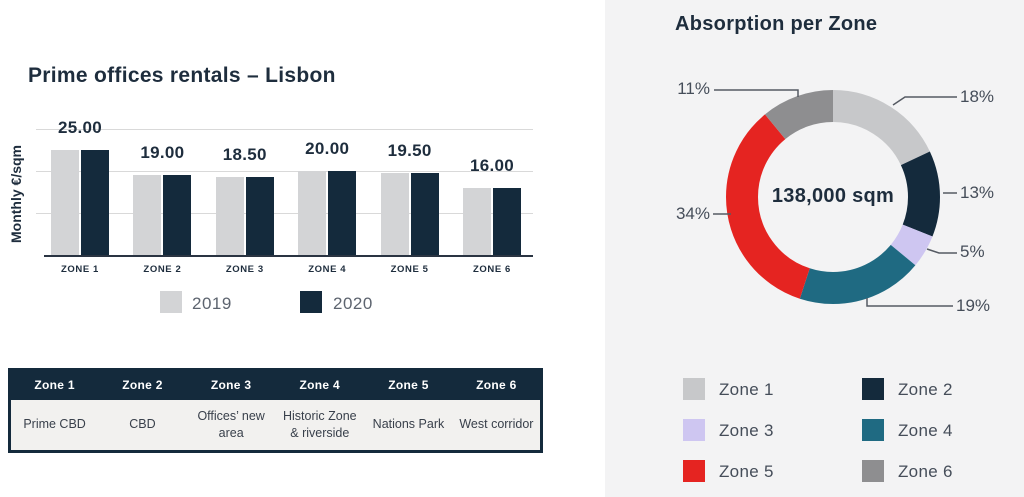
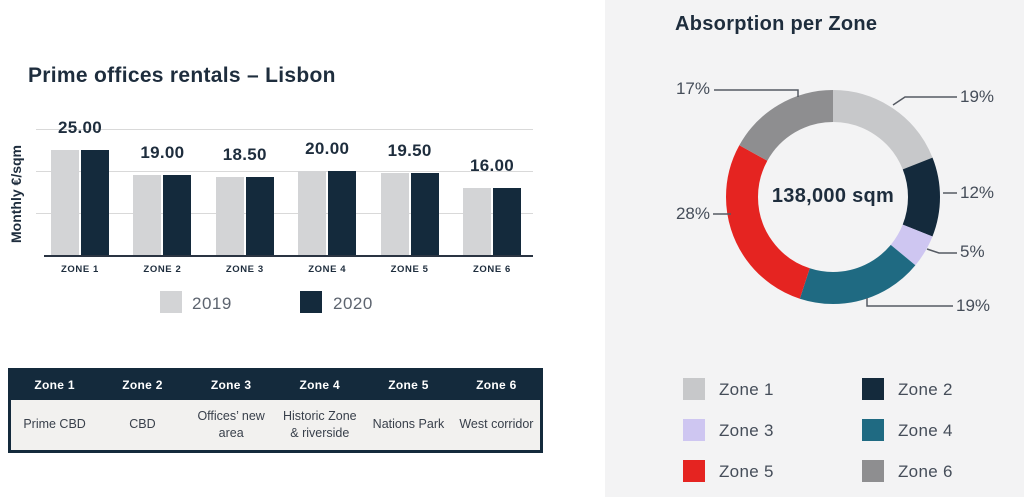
Absorption per Zone/Zone 1: 18% -> 19%
Absorption per Zone/Zone 2: 13% -> 12%
Absorption per Zone/Zone 5: 34% -> 28%
Absorption per Zone/Zone 6: 11% -> 17%
